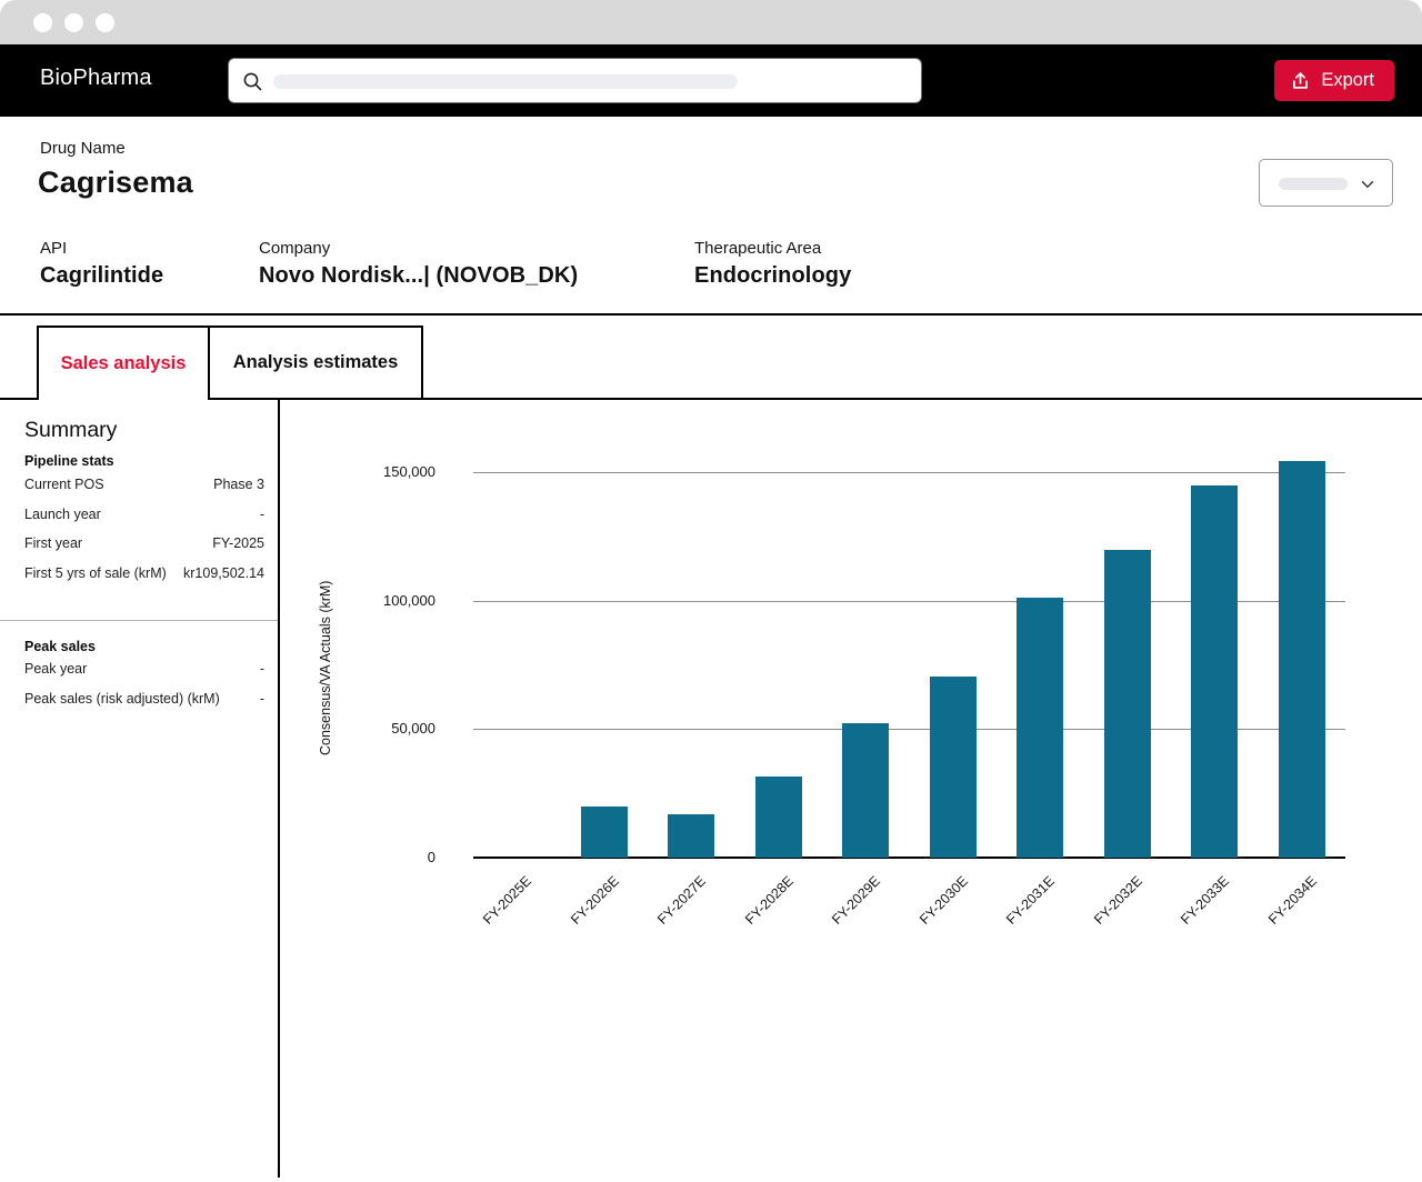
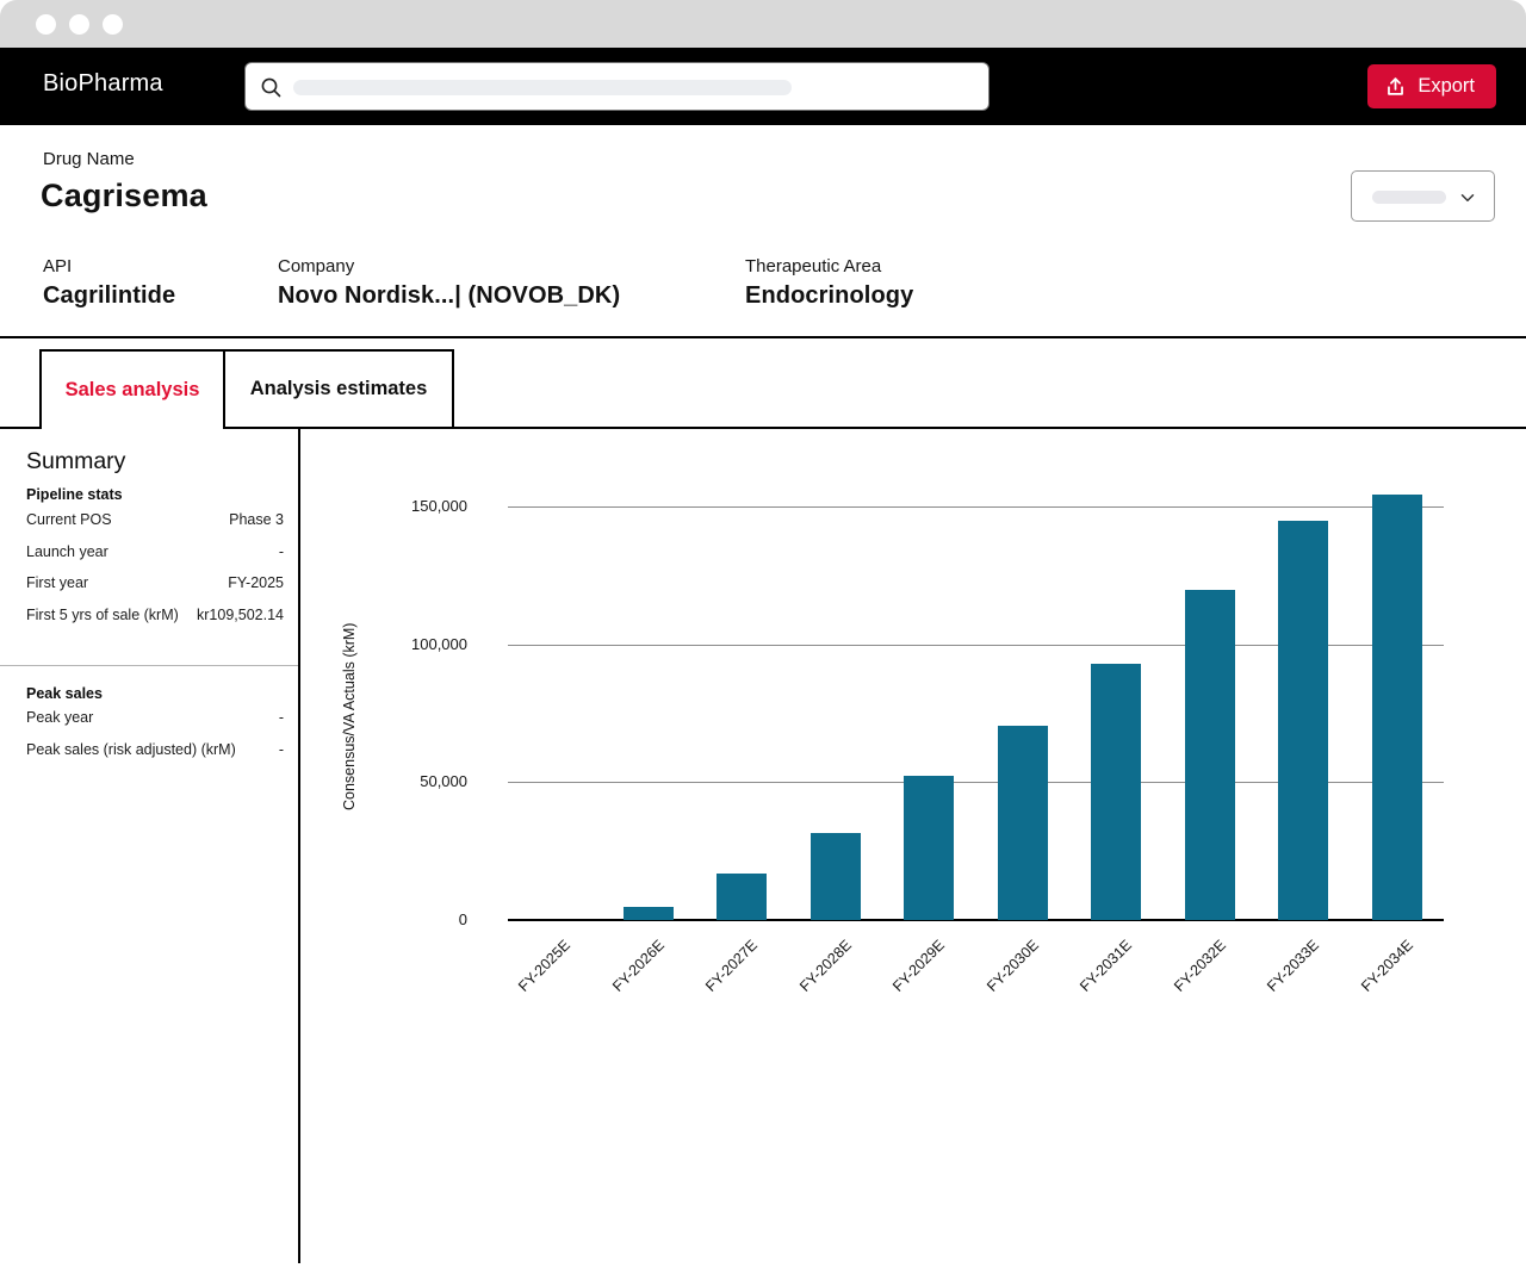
FY-2026E: 20000 -> 5000
FY-2031E: 101000 -> 93000
